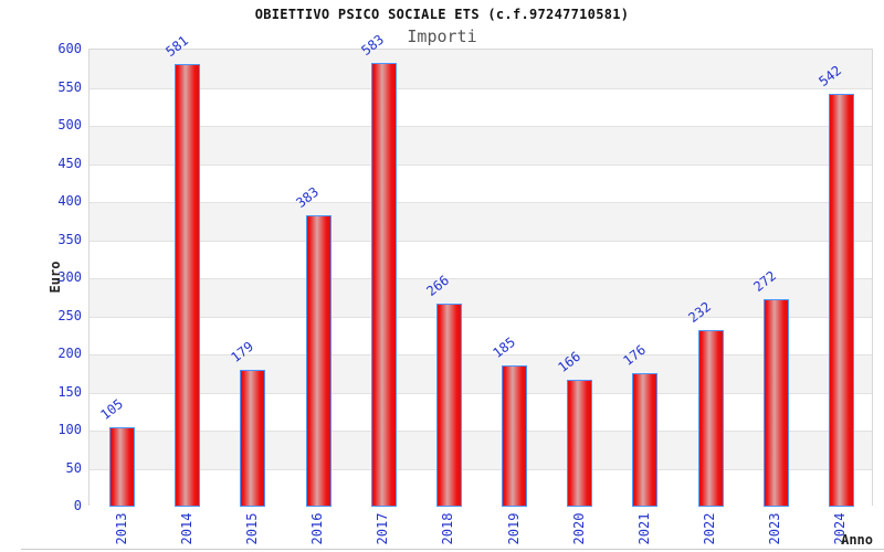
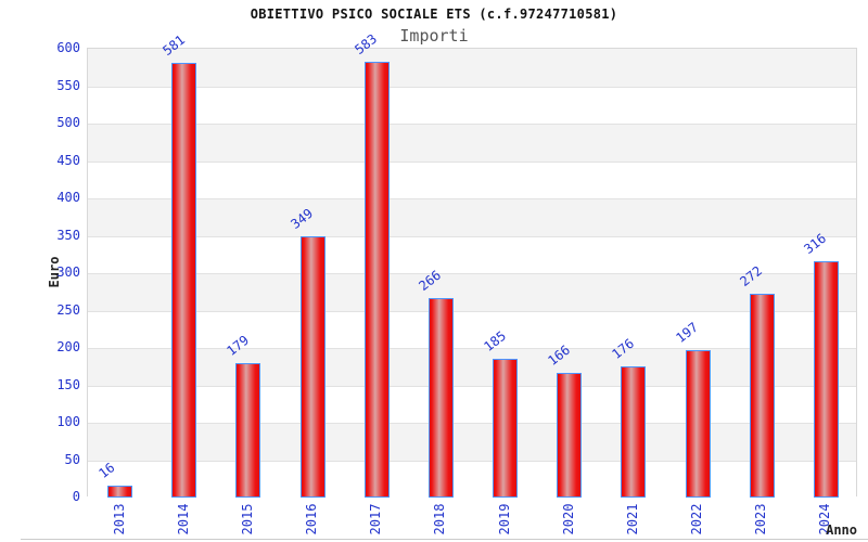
2013: 105 -> 16
2016: 383 -> 349
2022: 232 -> 197
2024: 542 -> 316
